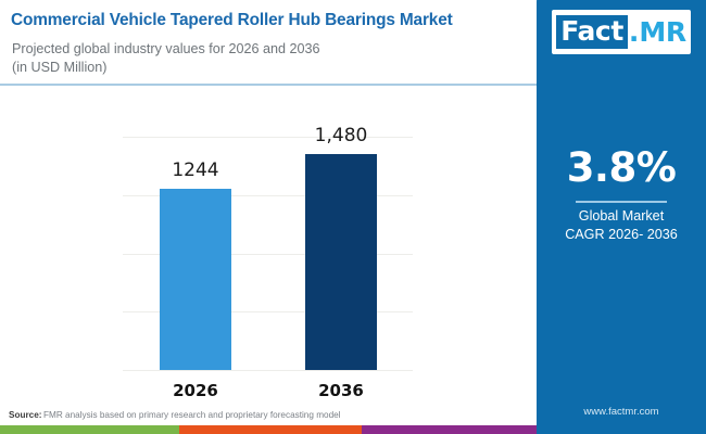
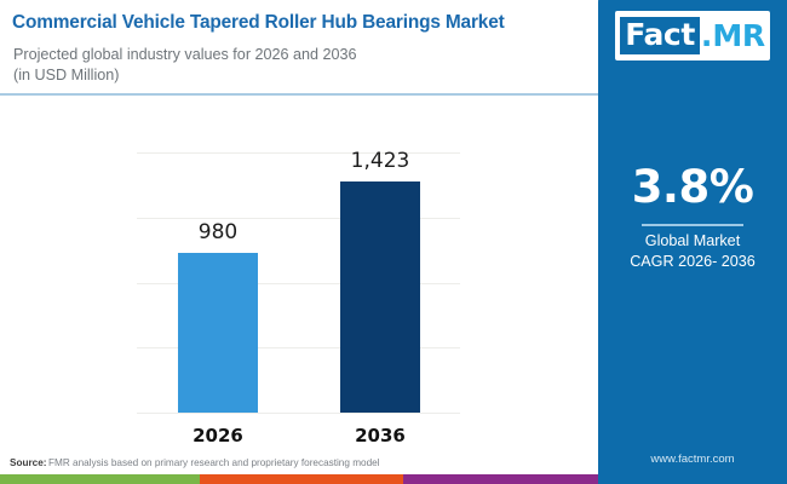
2026: 1244 -> 980
2036: 1,480 -> 1,423
